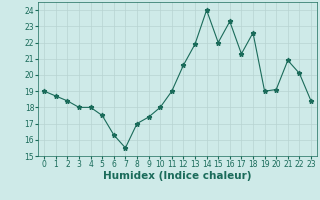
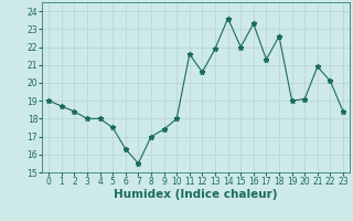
11: 19.0 -> 21.6
14: 24.0 -> 23.6
